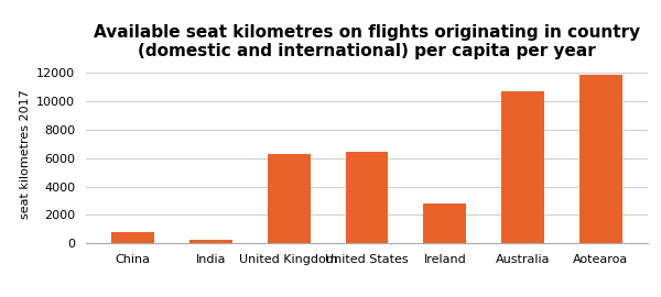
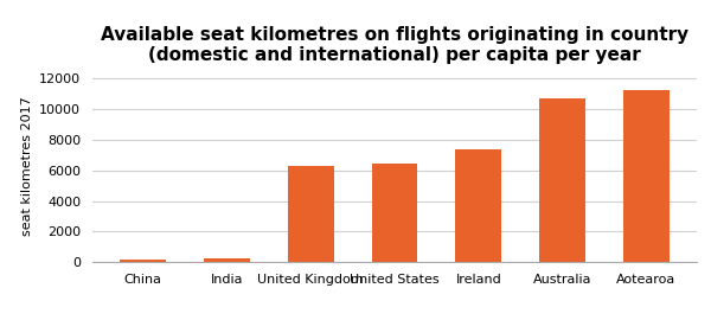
China: 800 -> 200
Ireland: 2800 -> 7400
Aotearoa: 11800 -> 11200
